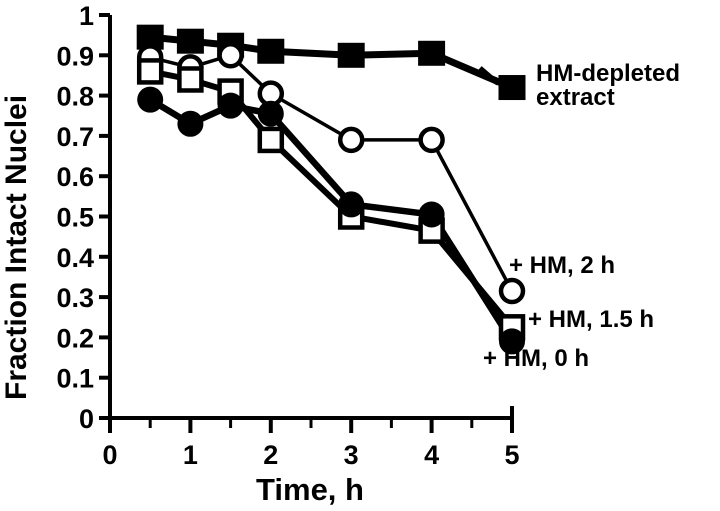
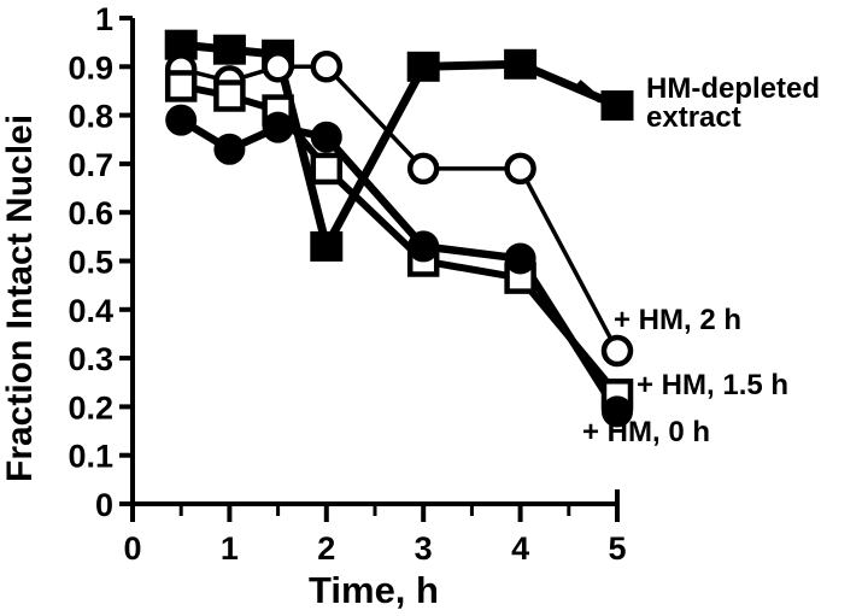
HM-depleted extract/2: 0.91 -> 0.53
+ HM, 2 h/2: 0.81 -> 0.90
